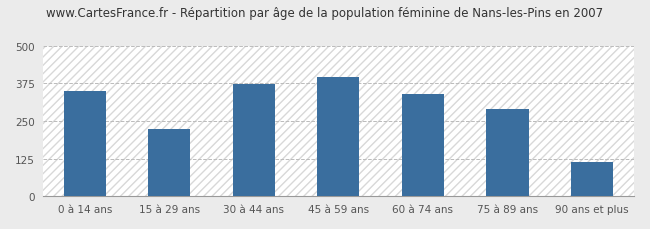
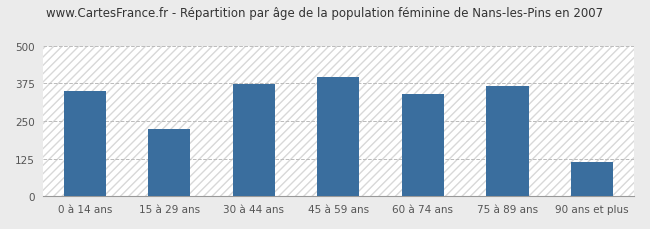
75 à 89 ans: 290 -> 365
